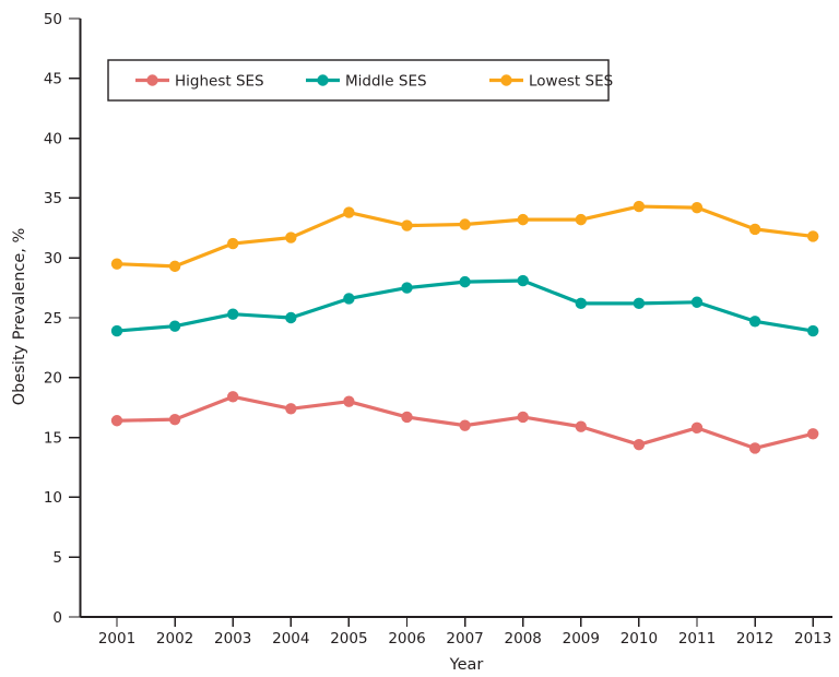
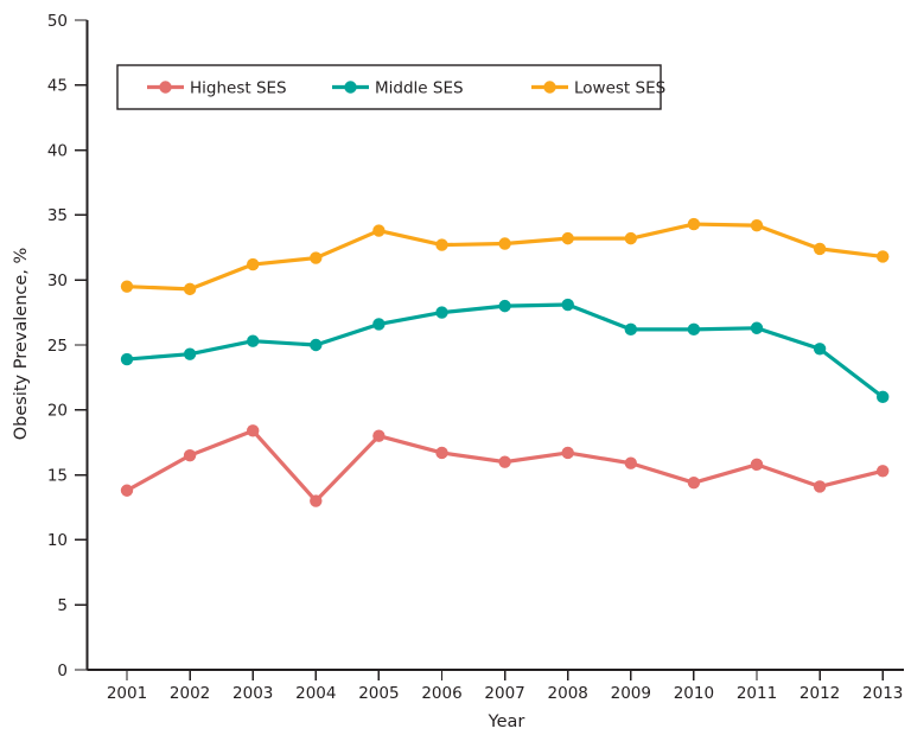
Highest SES/2001: 16.4 -> 13.8
Highest SES/2004: 17.4 -> 13.0
Middle SES/2013: 23.9 -> 21.0
